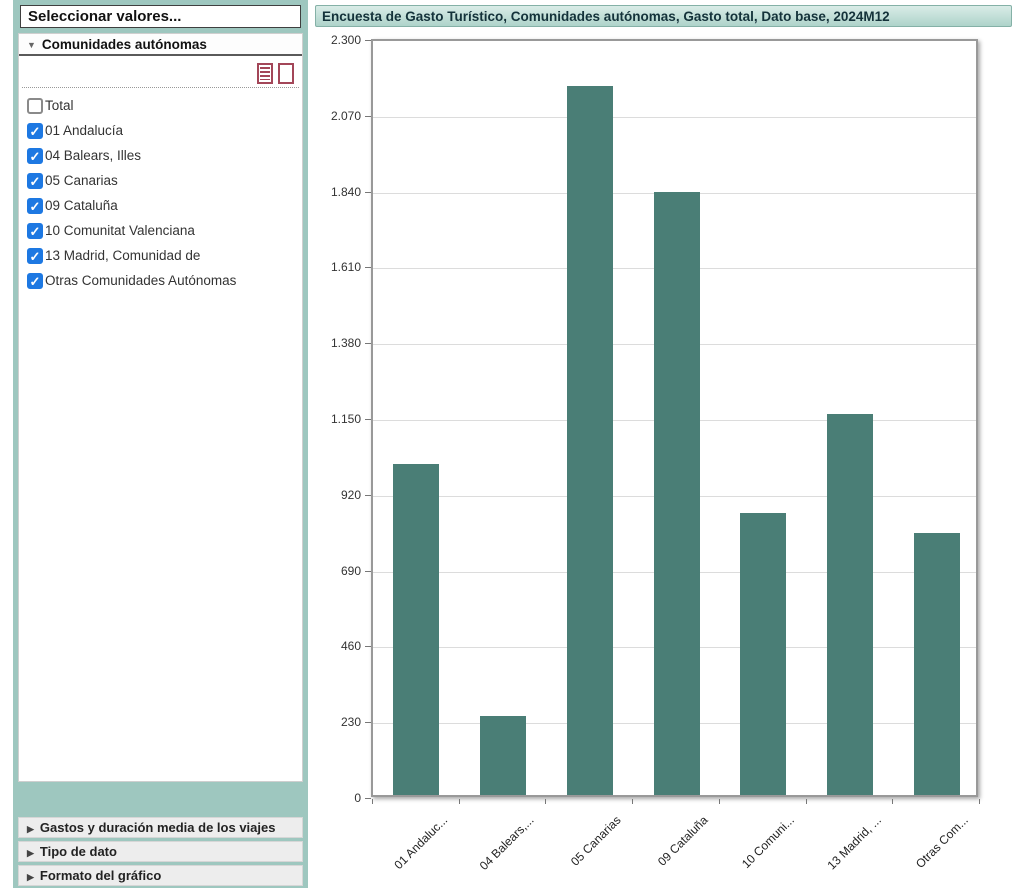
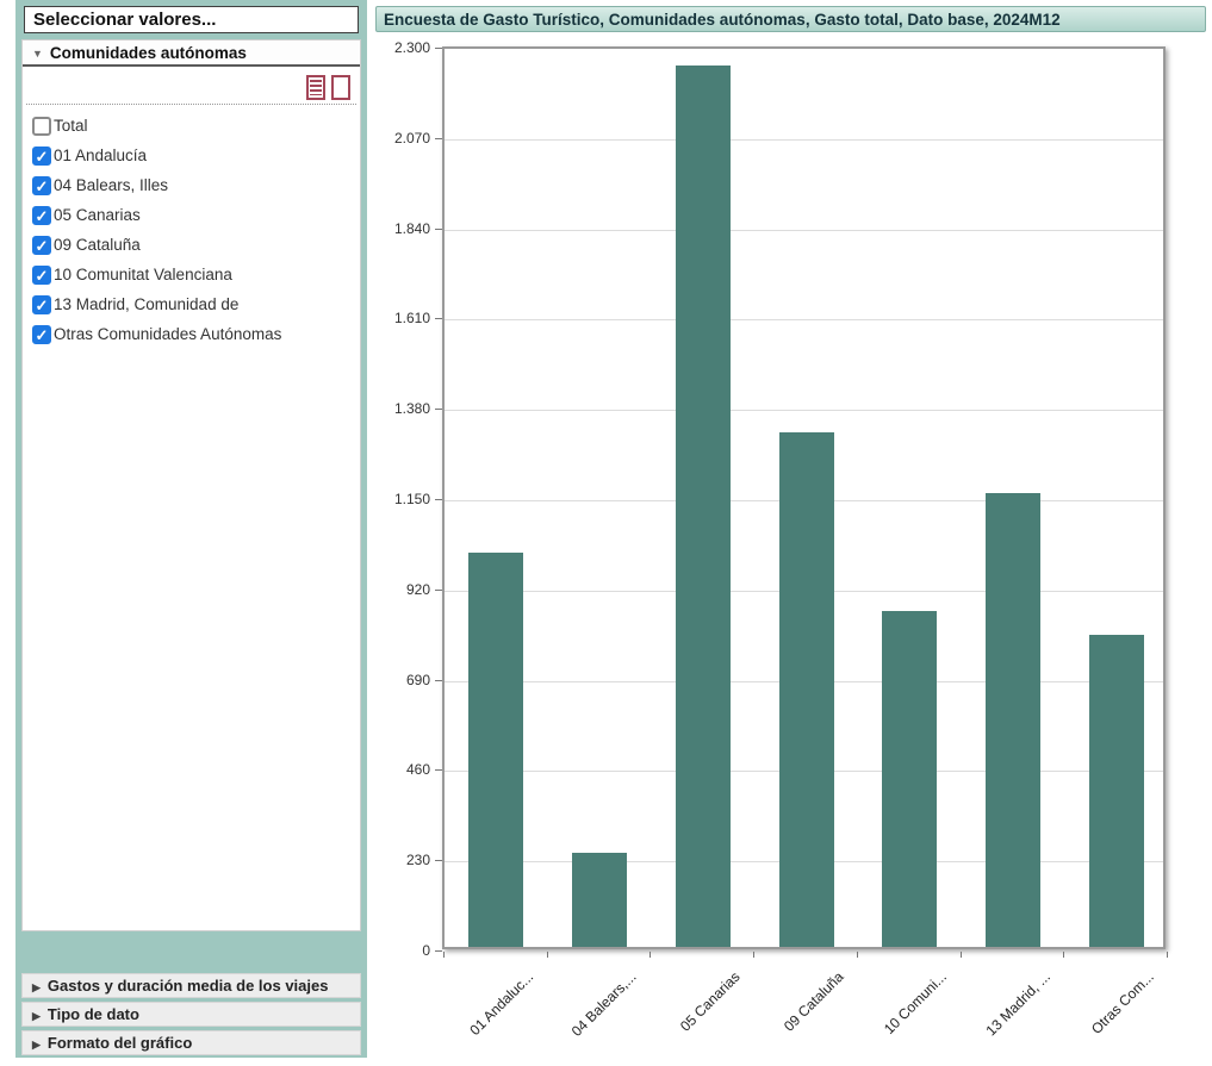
05 Canarias: 2150 -> 2240
09 Cataluña: 1830 -> 1310
